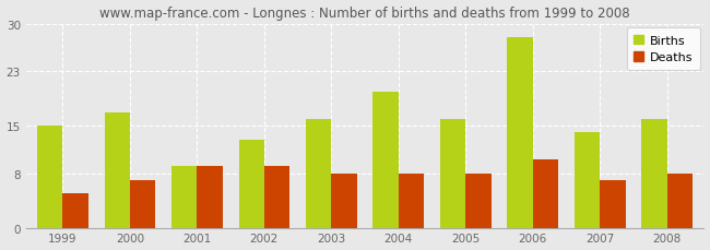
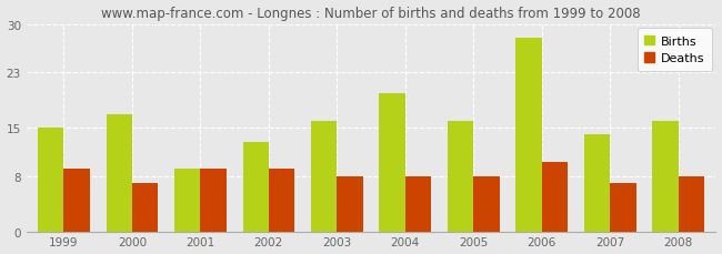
Deaths/1999: 5 -> 9
